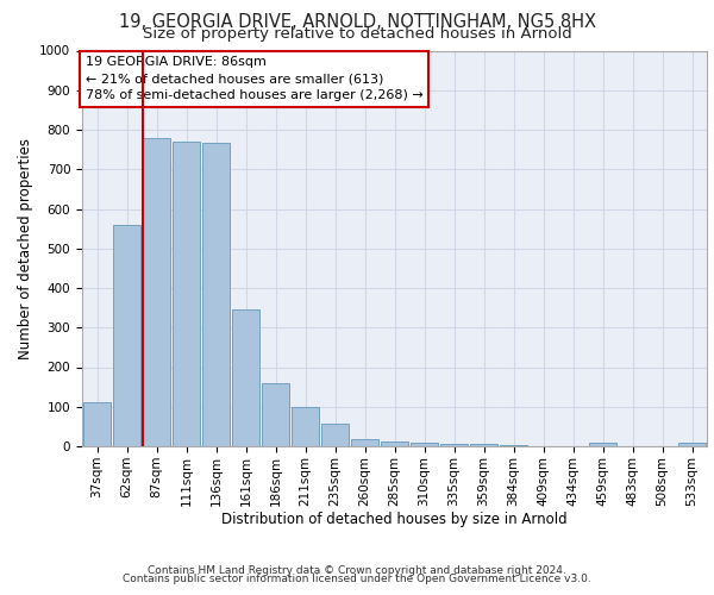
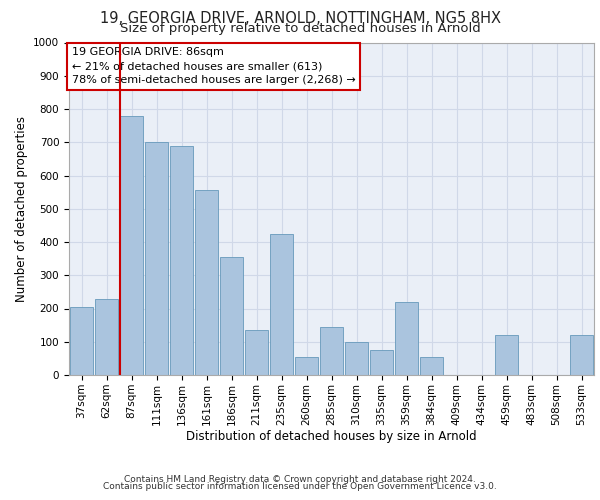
37sqm: 112 -> 205
62sqm: 558 -> 230
111sqm: 770 -> 700
136sqm: 768 -> 690
161sqm: 345 -> 555
186sqm: 160 -> 355
211sqm: 100 -> 135
235sqm: 57 -> 425
260sqm: 17 -> 55
285sqm: 12 -> 145
310sqm: 8 -> 100
335sqm: 7 -> 75
359sqm: 5 -> 220
384sqm: 4 -> 55
459sqm: 10 -> 120
533sqm: 8 -> 120
